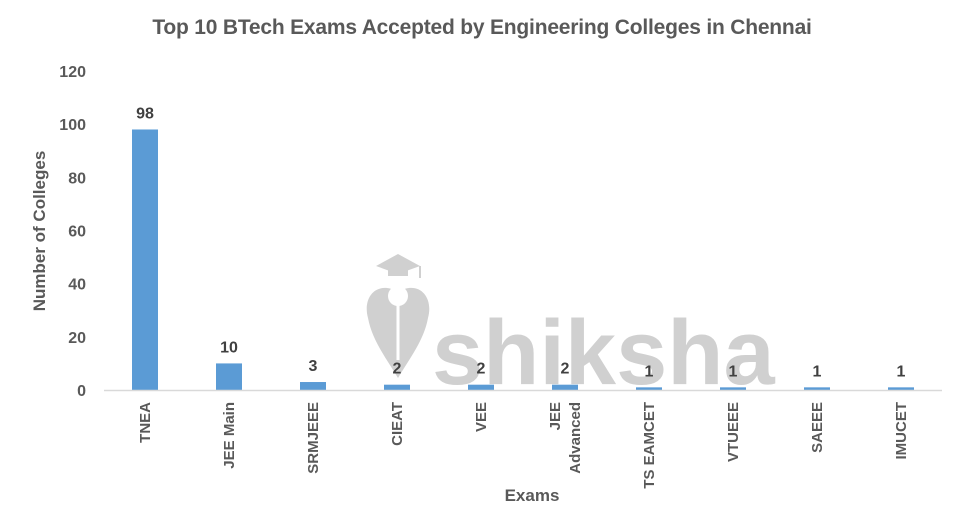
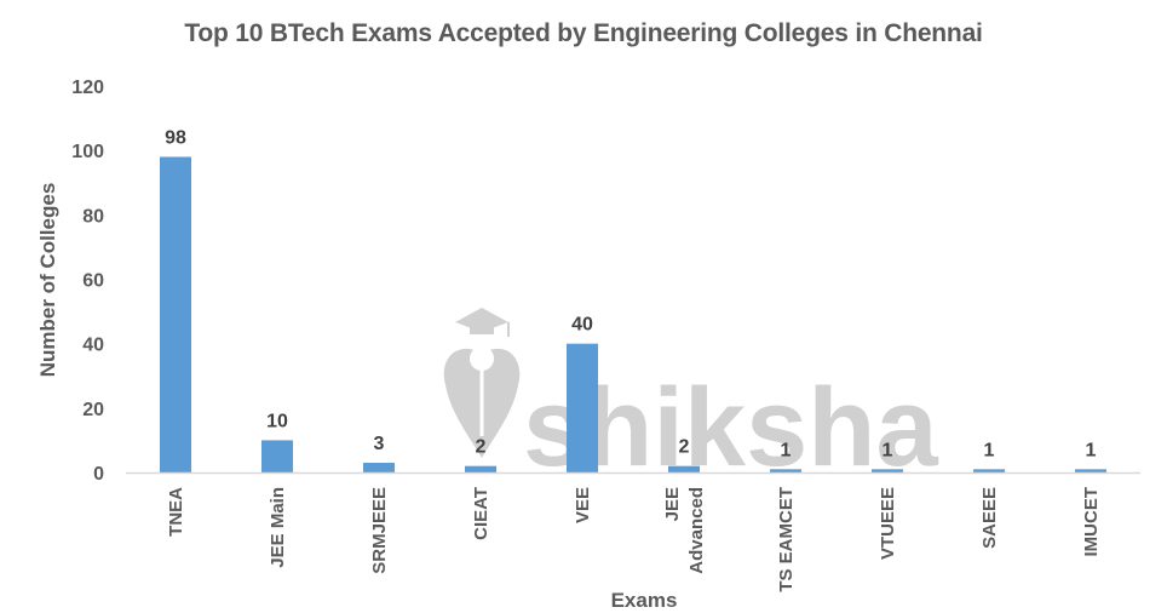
VEE: 2 -> 40
